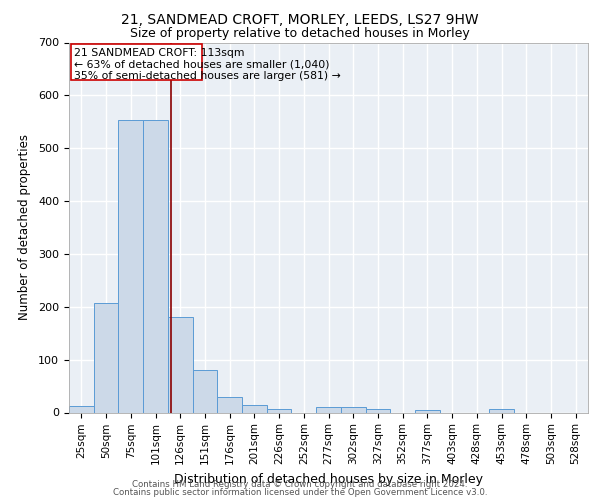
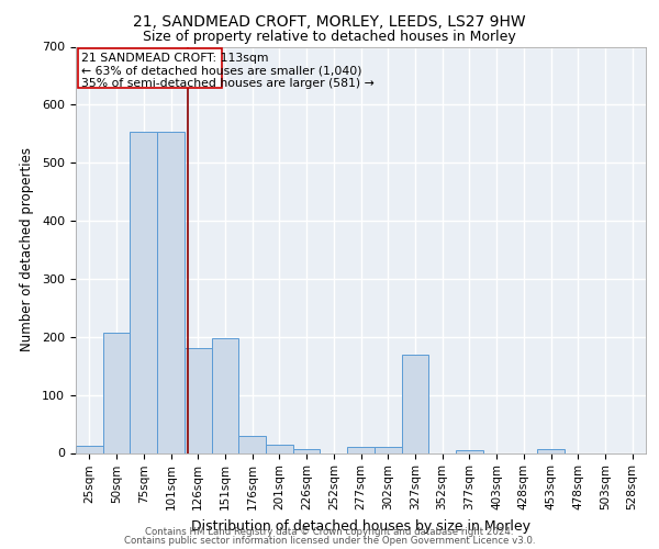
151sqm: 80 -> 198
327sqm: 7 -> 170
